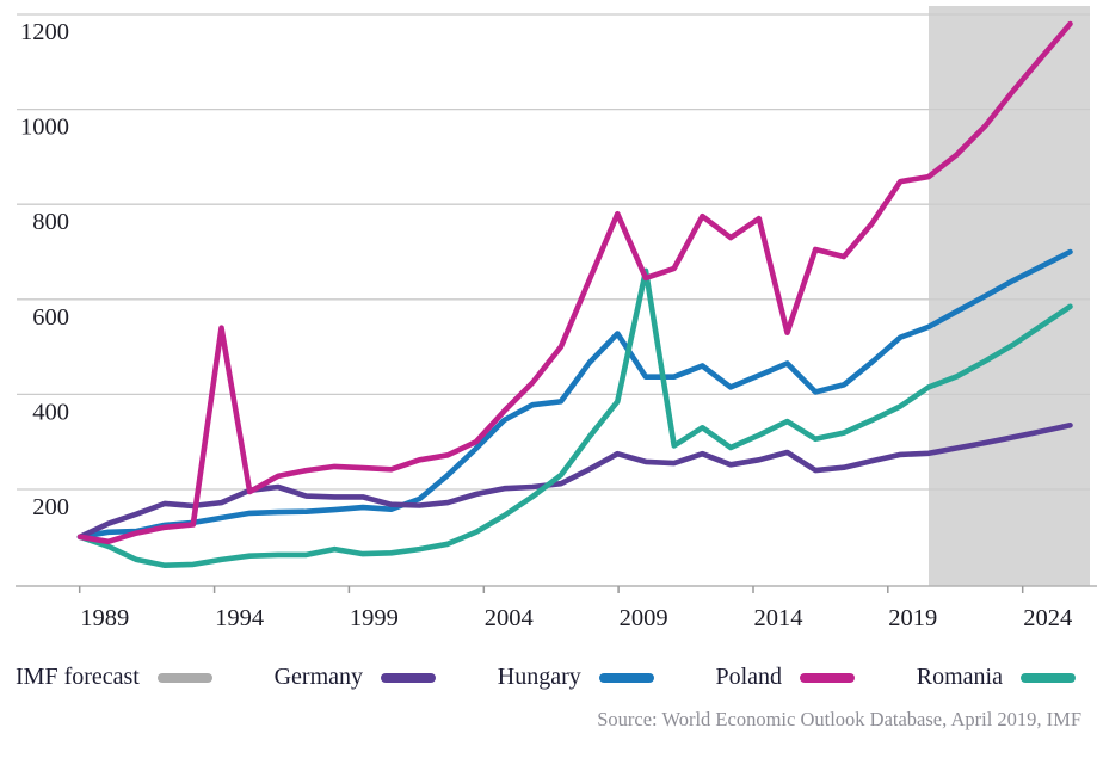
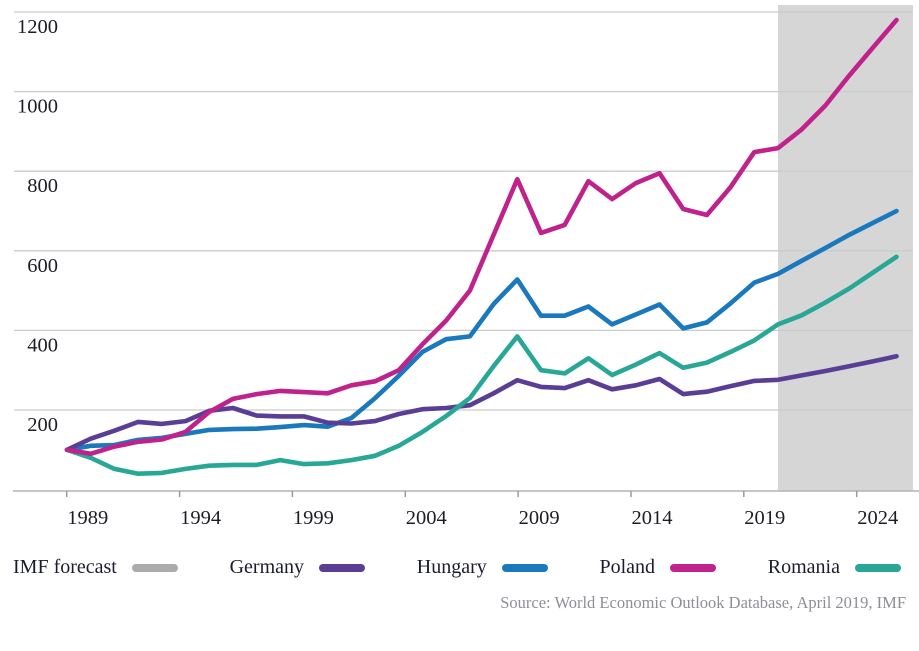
Poland/1994: 540 -> 140
Romania/2009: 660 -> 300
Poland/2014: 530 -> 800
